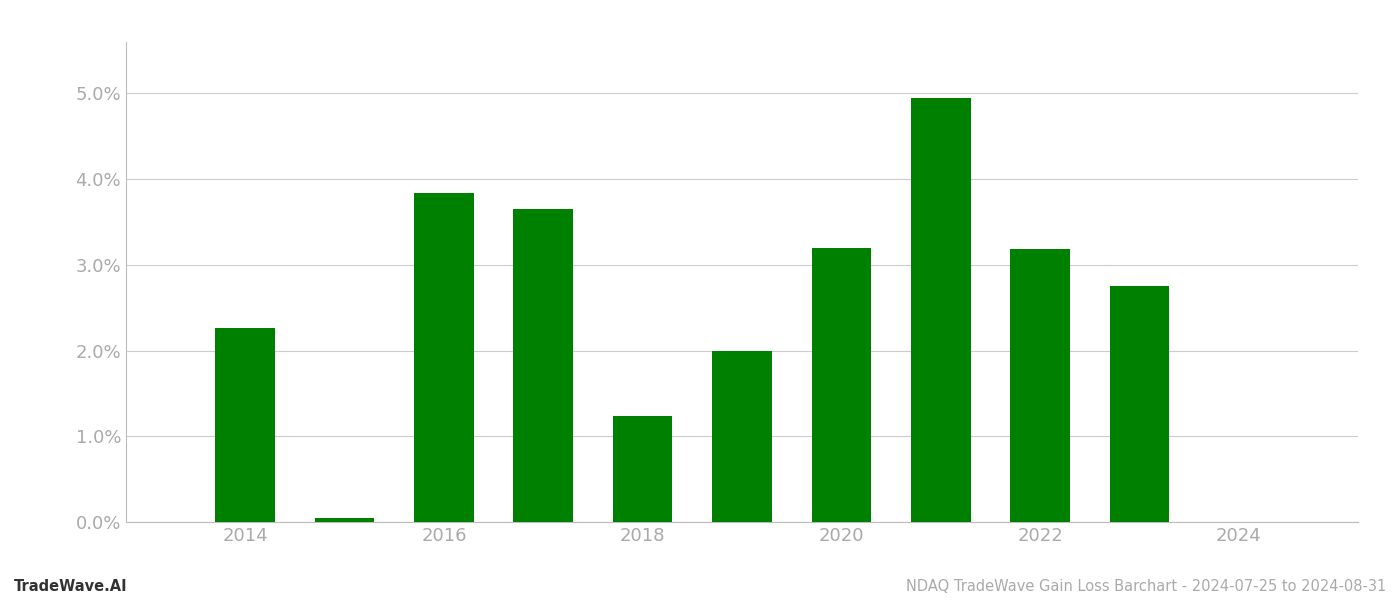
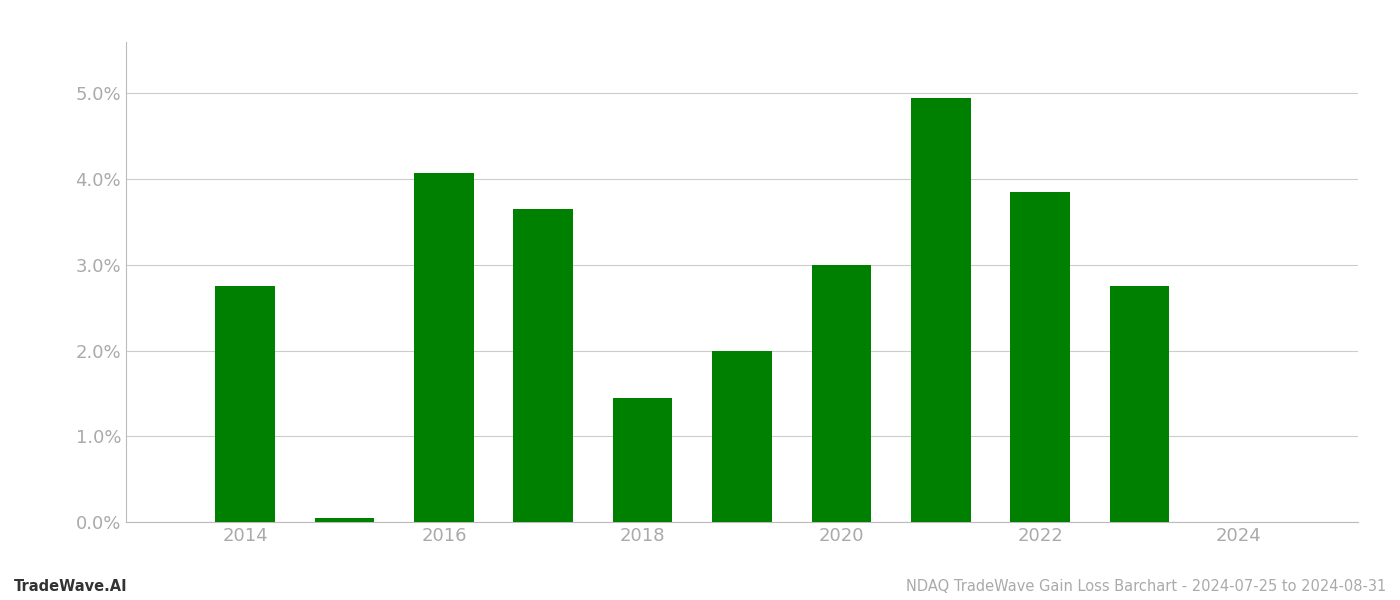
2014: 2.26% -> 2.75%
2016: 3.84% -> 4.07%
2018: 1.24% -> 1.45%
2020: 3.20% -> 3.00%
2022: 3.18% -> 3.85%
